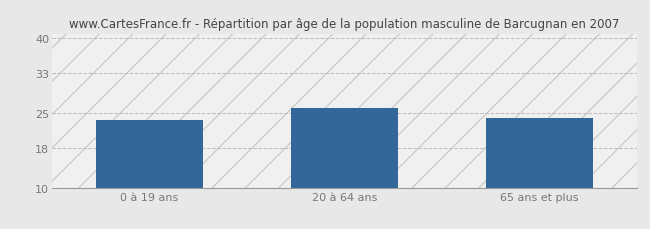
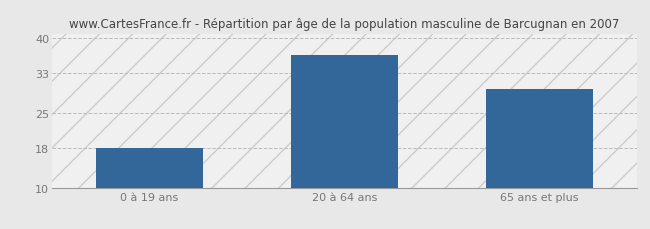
0 à 19 ans: 23.5 -> 17.9
20 à 64 ans: 26.0 -> 36.6
65 ans et plus: 24.0 -> 29.8
